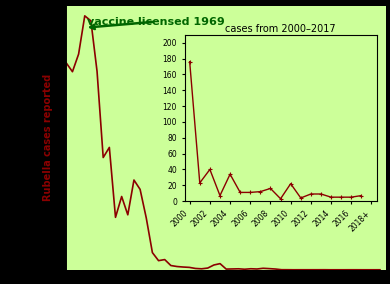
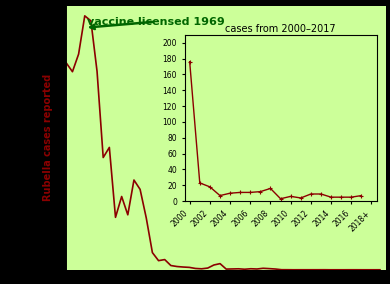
cases from 2000–2017/2002: 40 -> 18
cases from 2000–2017/2004: 34 -> 10
cases from 2000–2017/2010: 22 -> 6
